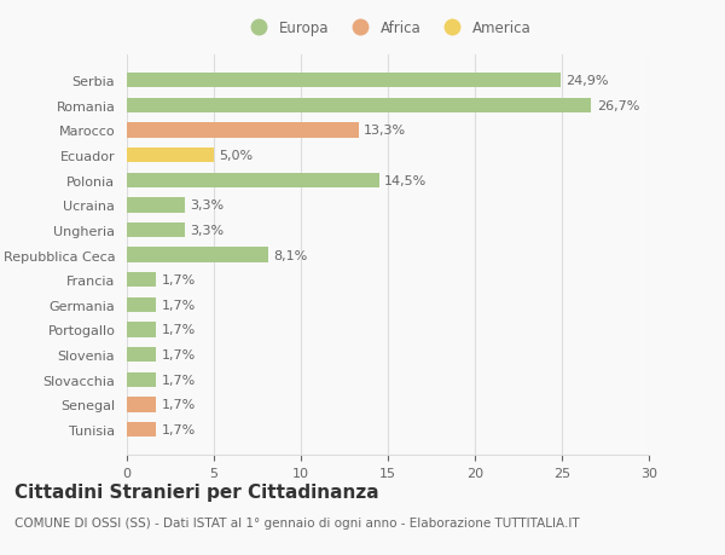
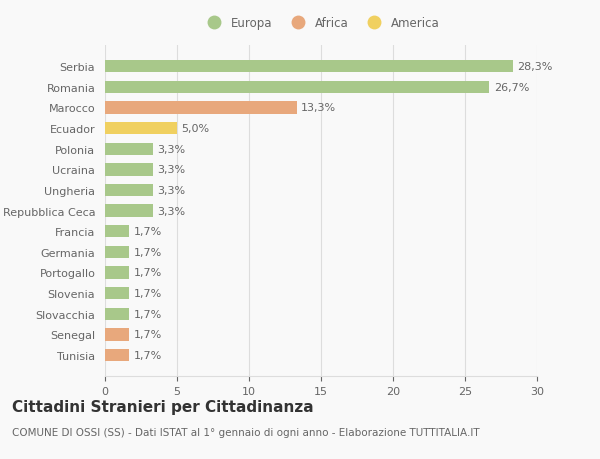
Serbia: 24,9% -> 28,3%
Polonia: 14,5% -> 3,3%
Repubblica Ceca: 8,1% -> 3,3%
